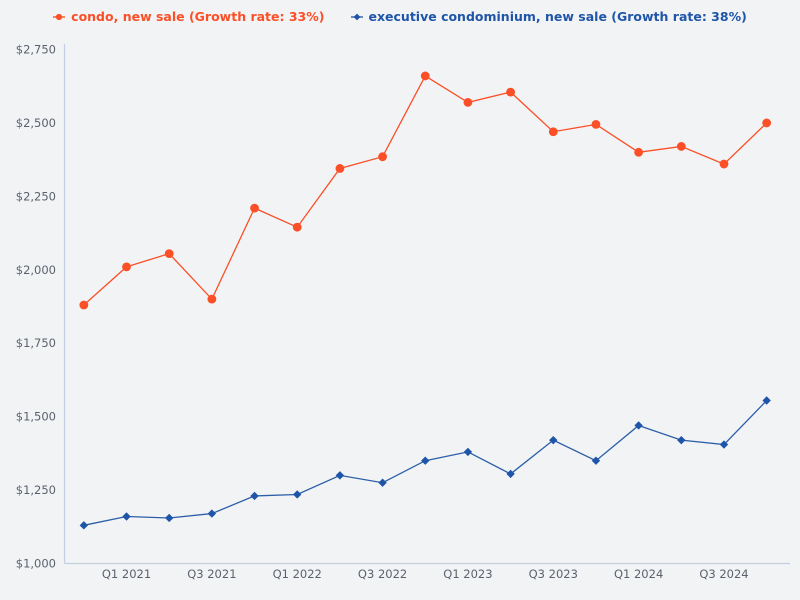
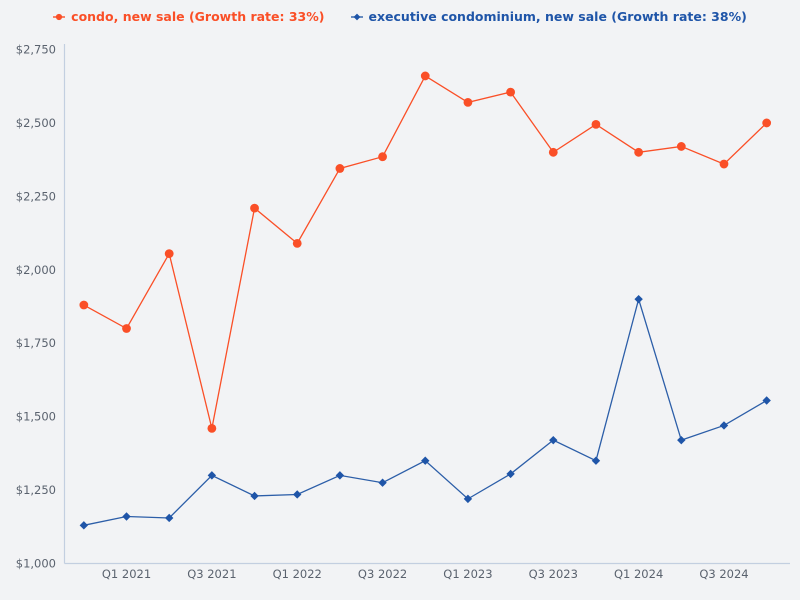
condo, new sale (Growth rate: 33%)/Q1 2021: $2010 -> $1800
condo, new sale (Growth rate: 33%)/Q3 2021: $1900 -> $1460
executive condominium, new sale (Growth rate: 38%)/Q3 2021: $1170 -> $1300
condo, new sale (Growth rate: 33%)/Q1 2022: $2140 -> $2090
executive condominium, new sale (Growth rate: 38%)/Q1 2023: $1380 -> $1220
condo, new sale (Growth rate: 33%)/Q3 2023: $2470 -> $2400
executive condominium, new sale (Growth rate: 38%)/Q1 2024: $1470 -> $1900
executive condominium, new sale (Growth rate: 38%)/Q3 2024: $1400 -> $1470
